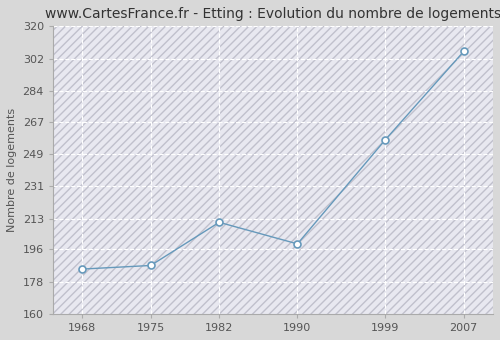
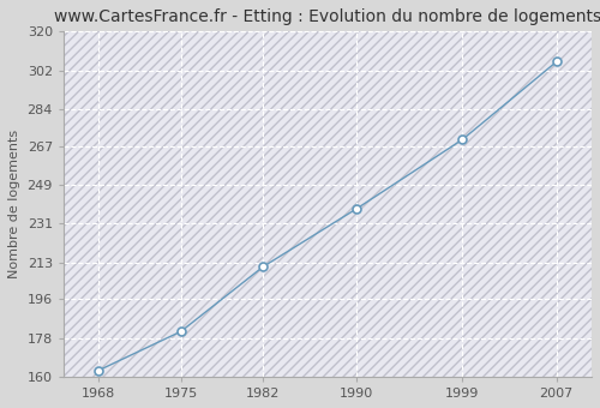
1968: 185 -> 163
1975: 187 -> 181
1990: 199 -> 238
1999: 257 -> 270
